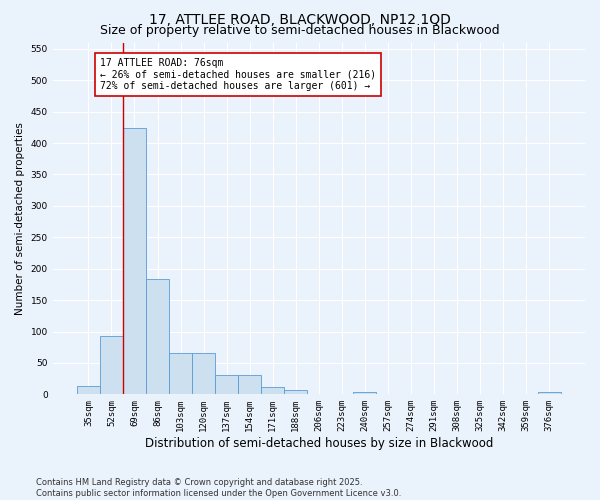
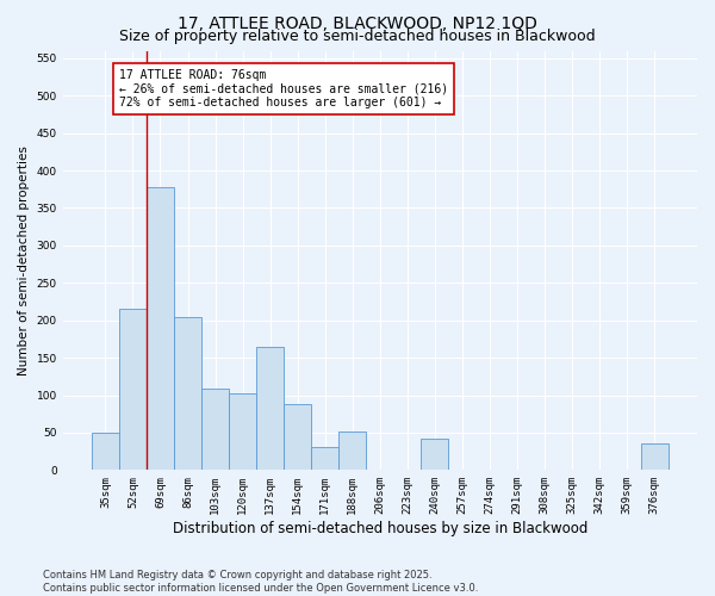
35sqm: 14 -> 50
52sqm: 93 -> 216
69sqm: 424 -> 378
86sqm: 183 -> 204
103sqm: 65 -> 108
120sqm: 65 -> 102
137sqm: 30 -> 164
154sqm: 30 -> 88
171sqm: 12 -> 30
188sqm: 7 -> 52
240sqm: 4 -> 42
376sqm: 4 -> 36
